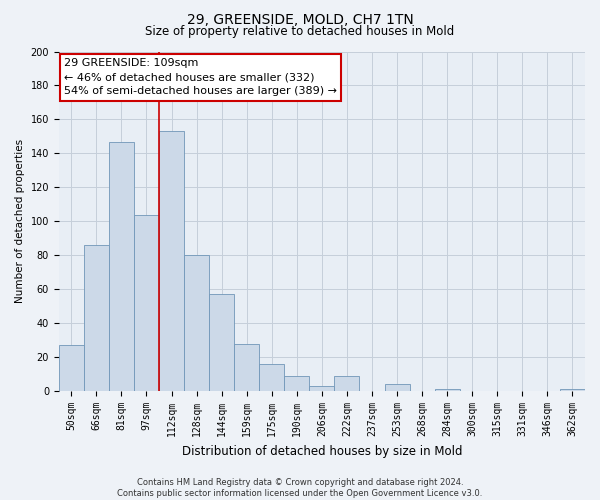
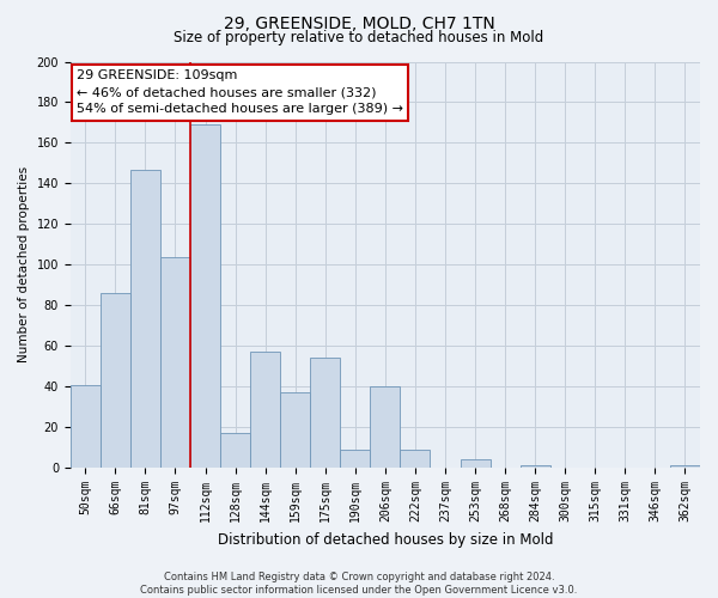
50sqm: 27 -> 41
112sqm: 153 -> 169
128sqm: 80 -> 17
159sqm: 28 -> 37
175sqm: 16 -> 54
206sqm: 3 -> 40
